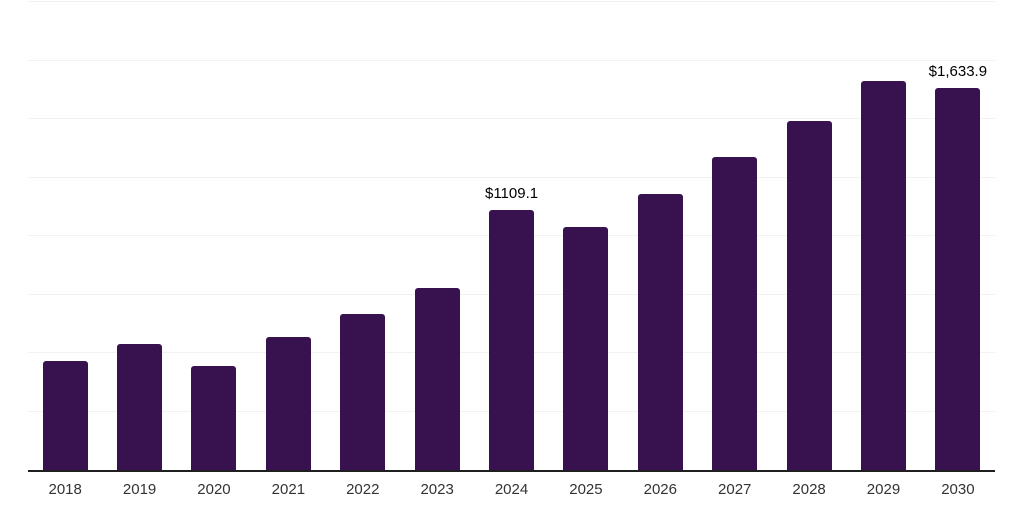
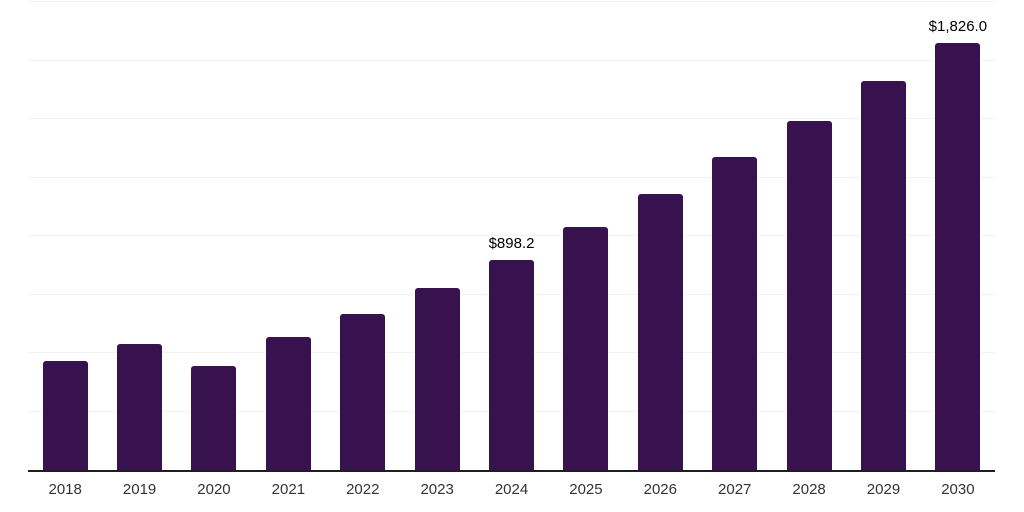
2024: $1109.1 -> $898.2
2030: $1,633.9 -> $1,826.0
